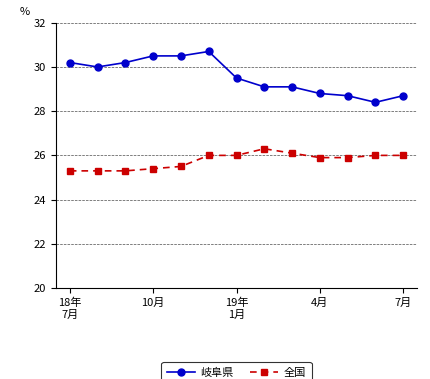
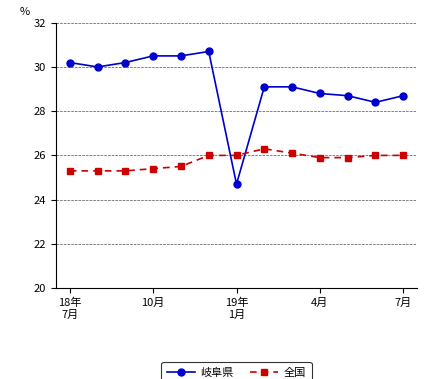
岐阜県/19年 1月: 29.5 -> 24.7
